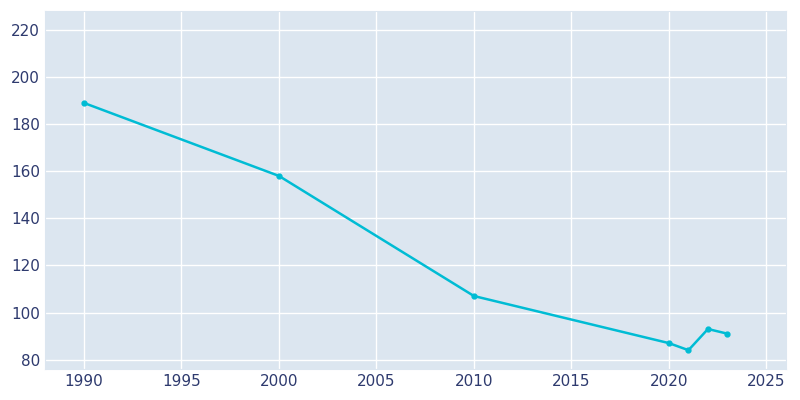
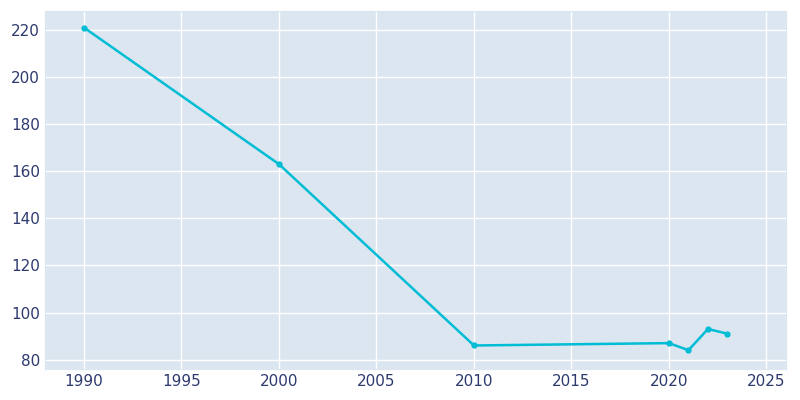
1990: 189 -> 221
2000: 158 -> 163
2010: 107 -> 86
